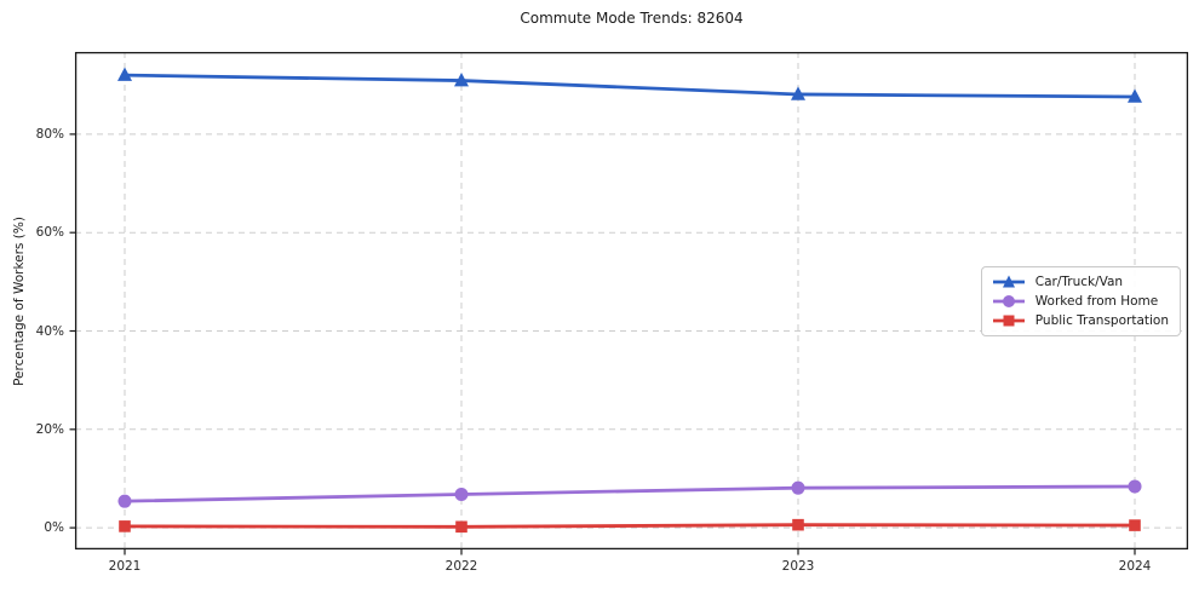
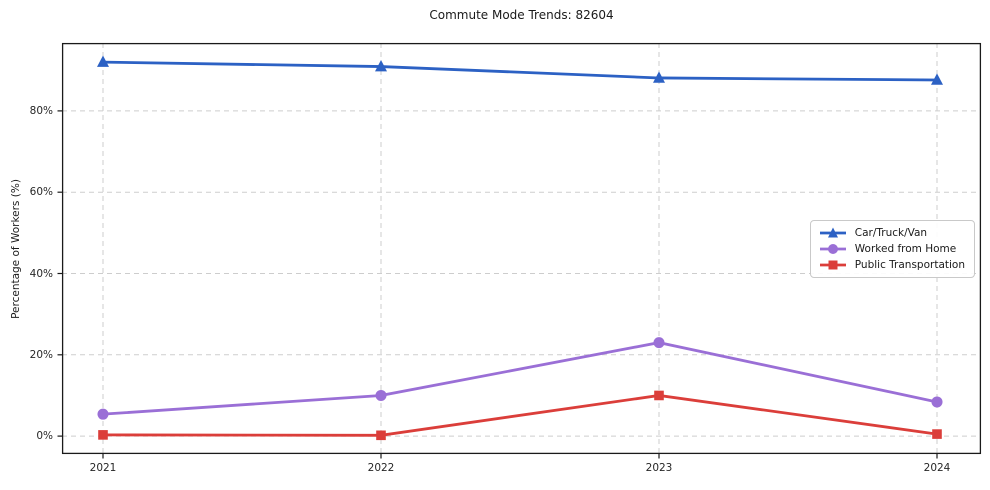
Worked from Home/2022: 7% -> 10%
Worked from Home/2023: 8% -> 23%
Public Transportation/2023: 1% -> 10%
